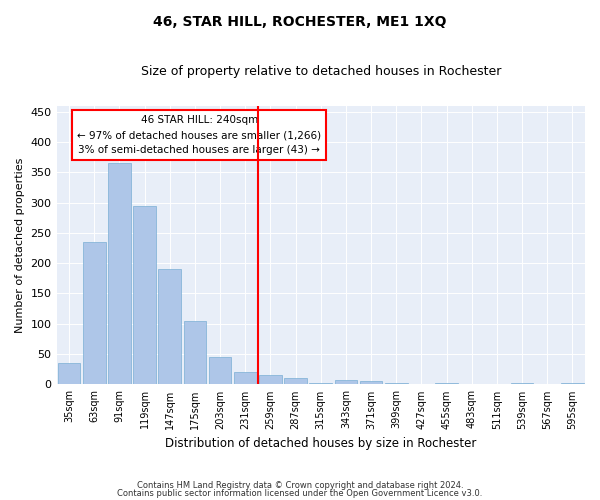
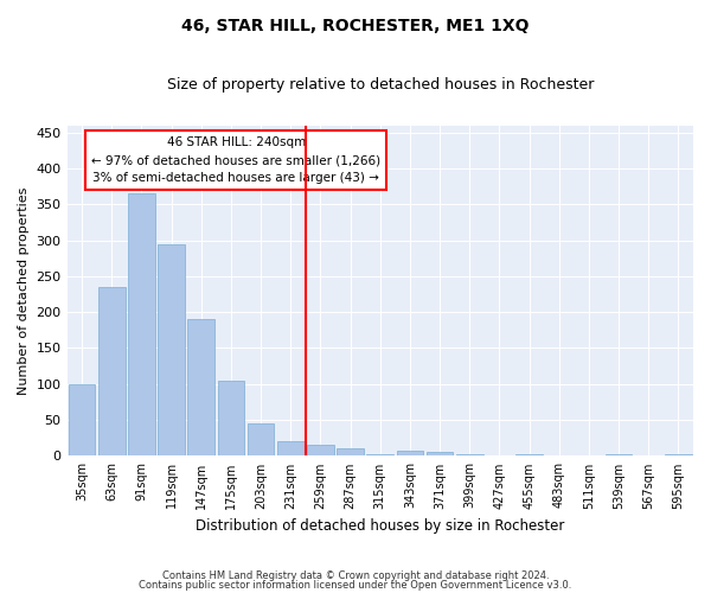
35sqm: 35 -> 100
